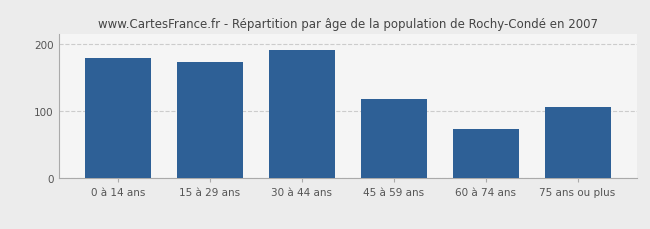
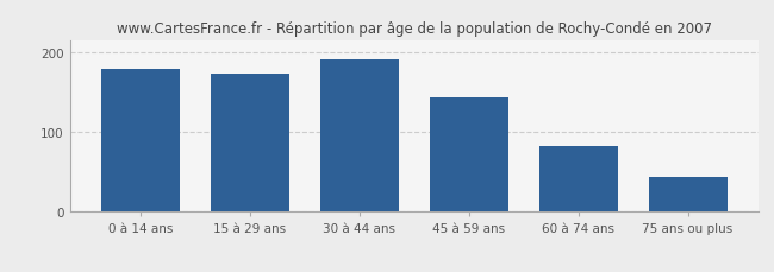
45 à 59 ans: 118 -> 143
60 à 74 ans: 74 -> 82
75 ans ou plus: 106 -> 43
